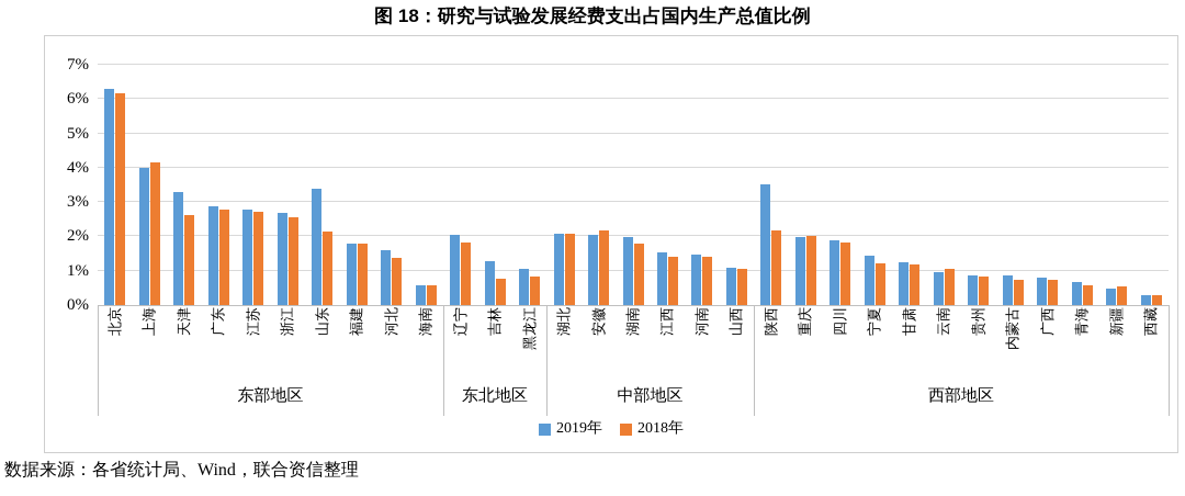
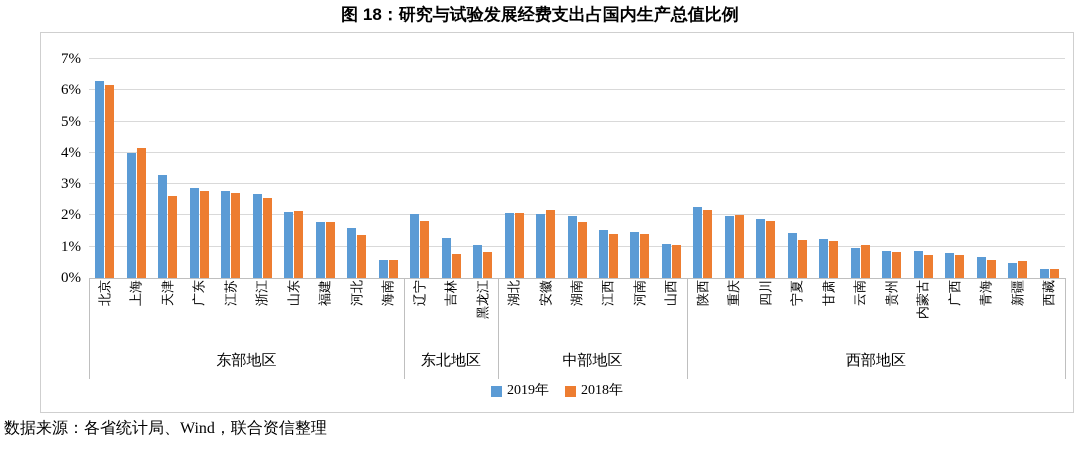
2019年/山东: 3.4% -> 2.1%
2019年/陕西: 3.5% -> 2.3%
